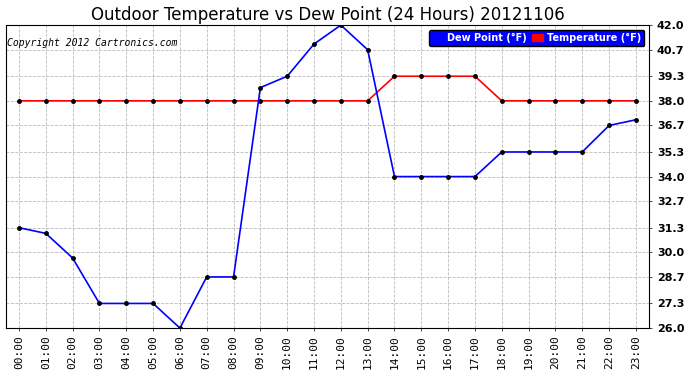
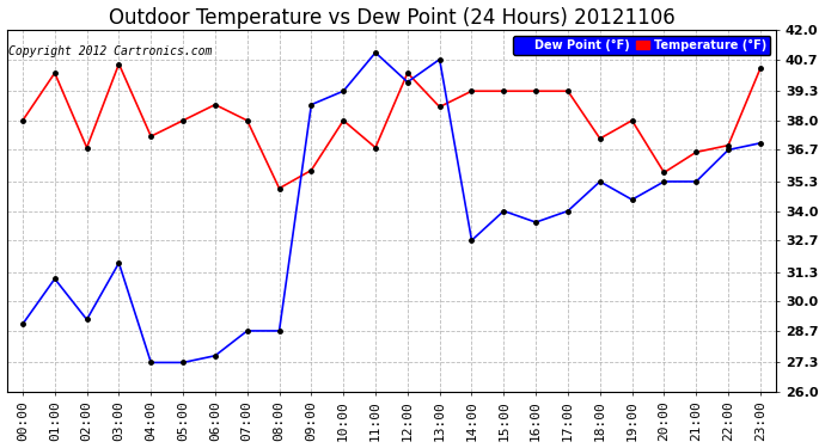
Dew Point (°F)/00:00: 31.3 -> 29.0
Temperature (°F)/01:00: 38.0 -> 40.1
Temperature (°F)/02:00: 38.0 -> 36.8
Dew Point (°F)/02:00: 29.7 -> 29.2
Temperature (°F)/03:00: 38.0 -> 40.5
Dew Point (°F)/03:00: 27.3 -> 31.7
Temperature (°F)/04:00: 38.0 -> 37.3
Temperature (°F)/06:00: 38.0 -> 38.7
Dew Point (°F)/06:00: 26.0 -> 27.6
Temperature (°F)/08:00: 38.0 -> 35.0
Temperature (°F)/09:00: 38.0 -> 35.8
Temperature (°F)/11:00: 38.0 -> 36.8
Temperature (°F)/12:00: 38.0 -> 40.1
Dew Point (°F)/12:00: 42.0 -> 39.7
Temperature (°F)/13:00: 38.0 -> 38.6
Dew Point (°F)/14:00: 34.0 -> 32.7
Dew Point (°F)/16:00: 34.0 -> 33.5
Temperature (°F)/18:00: 38.0 -> 37.2
Dew Point (°F)/19:00: 35.3 -> 34.5
Temperature (°F)/20:00: 38.0 -> 35.7
Temperature (°F)/21:00: 38.0 -> 36.6
Temperature (°F)/22:00: 38.0 -> 36.9
Temperature (°F)/23:00: 38.0 -> 40.3
